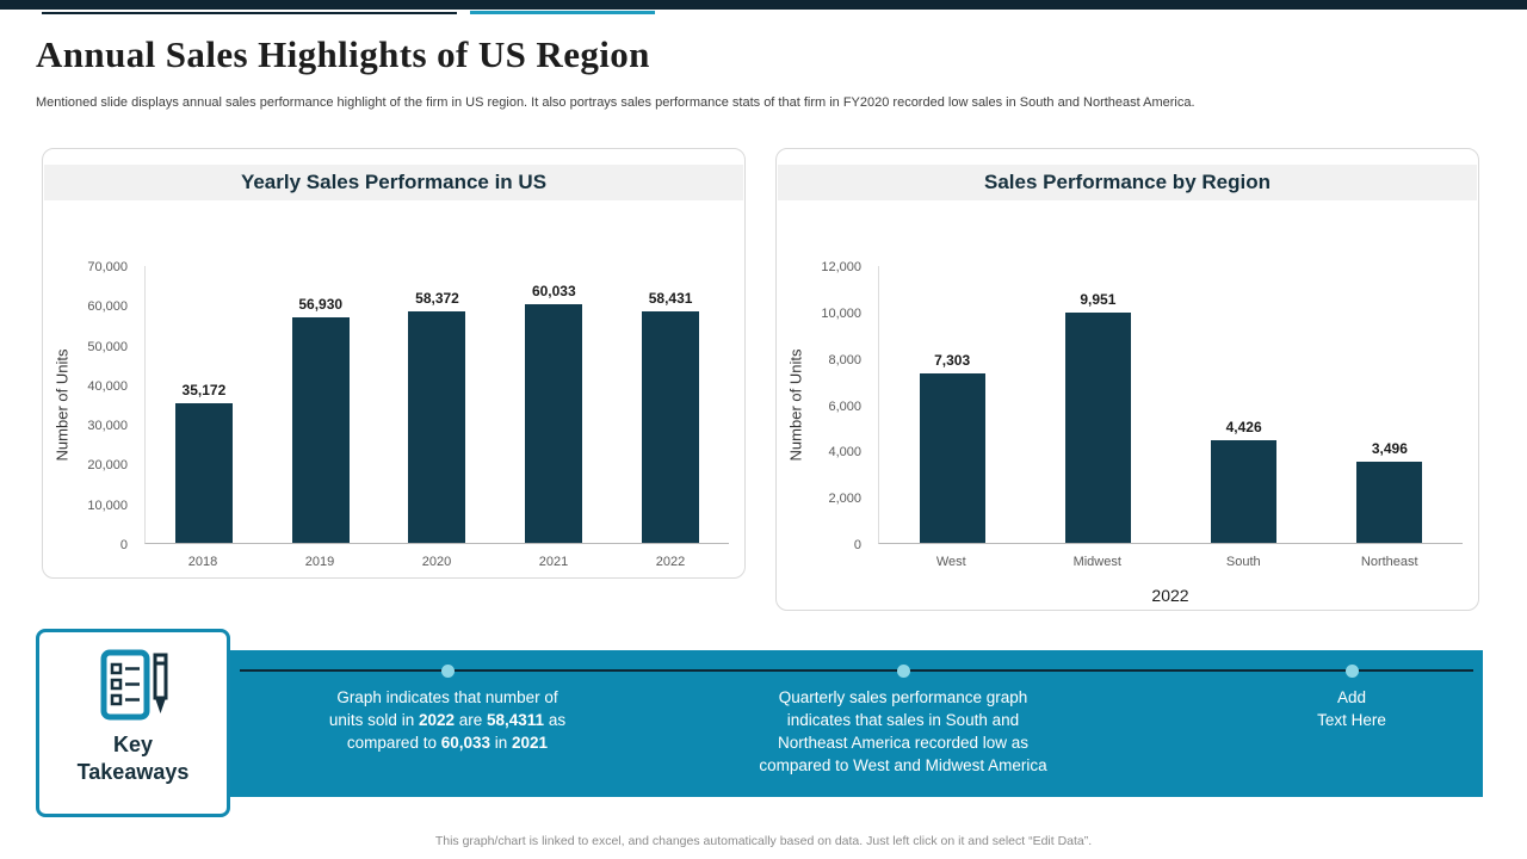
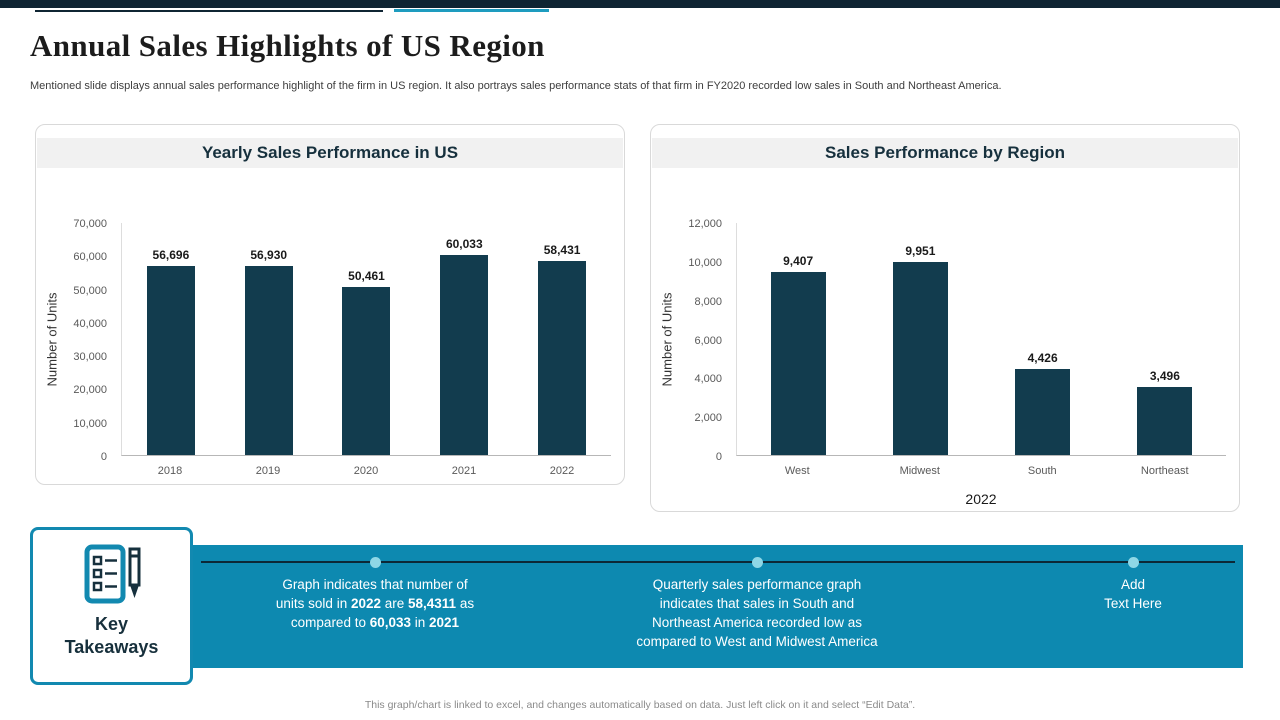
Yearly Sales Performance in US/2018: 35,172 -> 56,696
Yearly Sales Performance in US/2020: 58,372 -> 50,461
Sales Performance by Region/West: 7,303 -> 9,407
